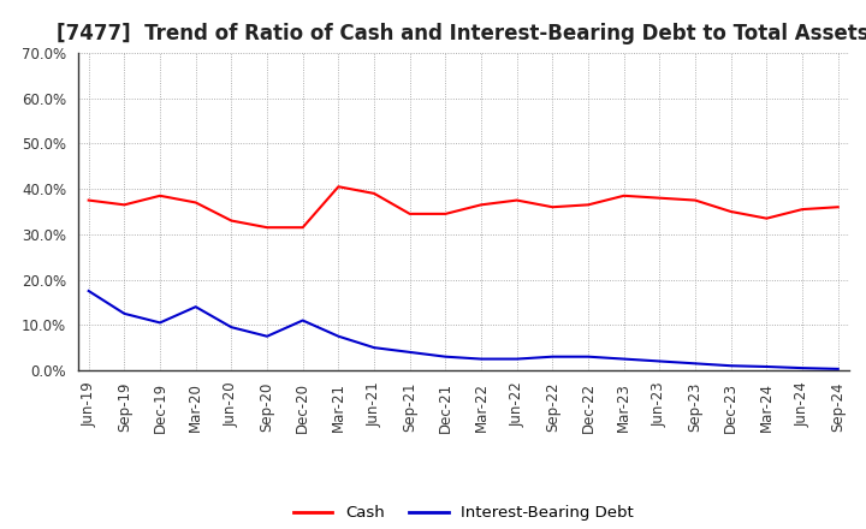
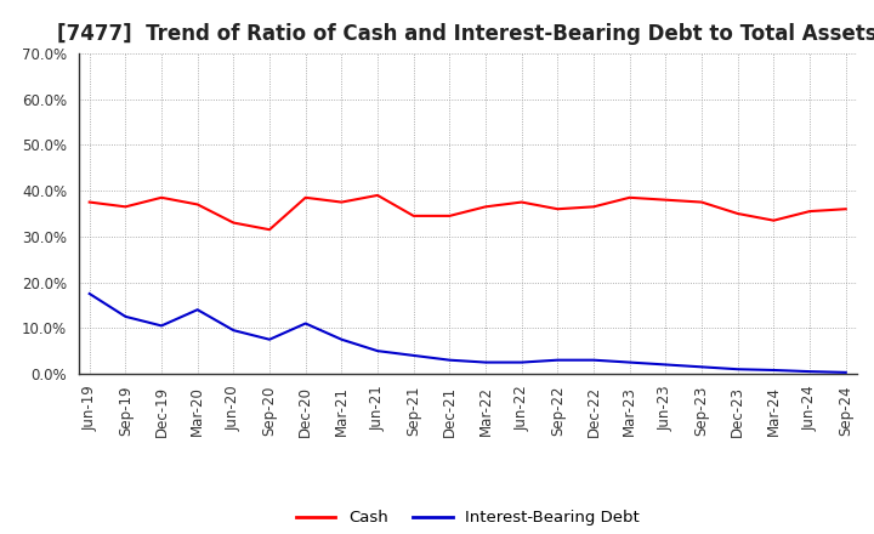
Cash/Dec-20: 31.5% -> 38.5%
Cash/Mar-21: 40.5% -> 37.5%
